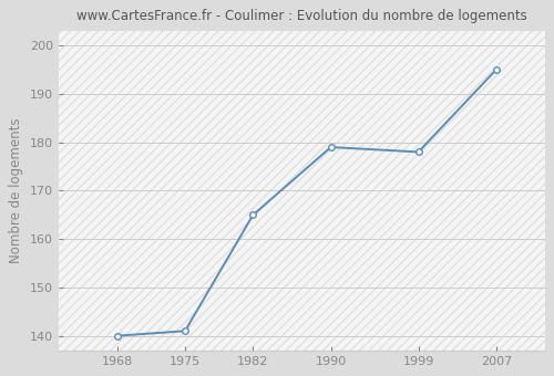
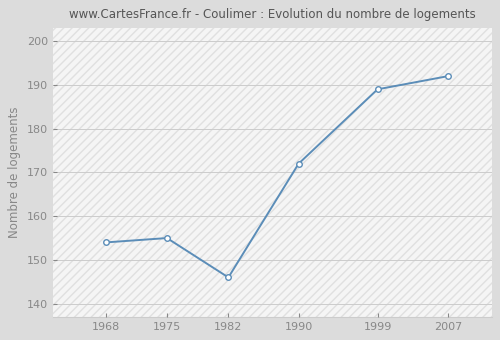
1968: 140 -> 154
1975: 141 -> 155
1982: 165 -> 146
1990: 179 -> 172
1999: 178 -> 189
2007: 195 -> 192
